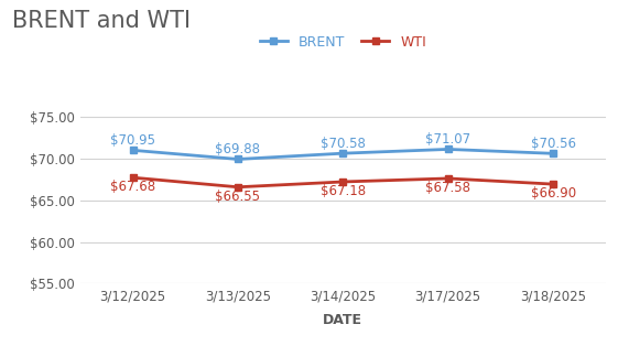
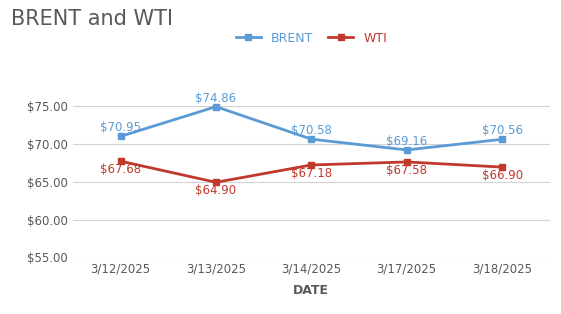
BRENT/3/13/2025: $69.88 -> $74.86
WTI/3/13/2025: $66.55 -> $64.90
BRENT/3/17/2025: $71.07 -> $69.16
